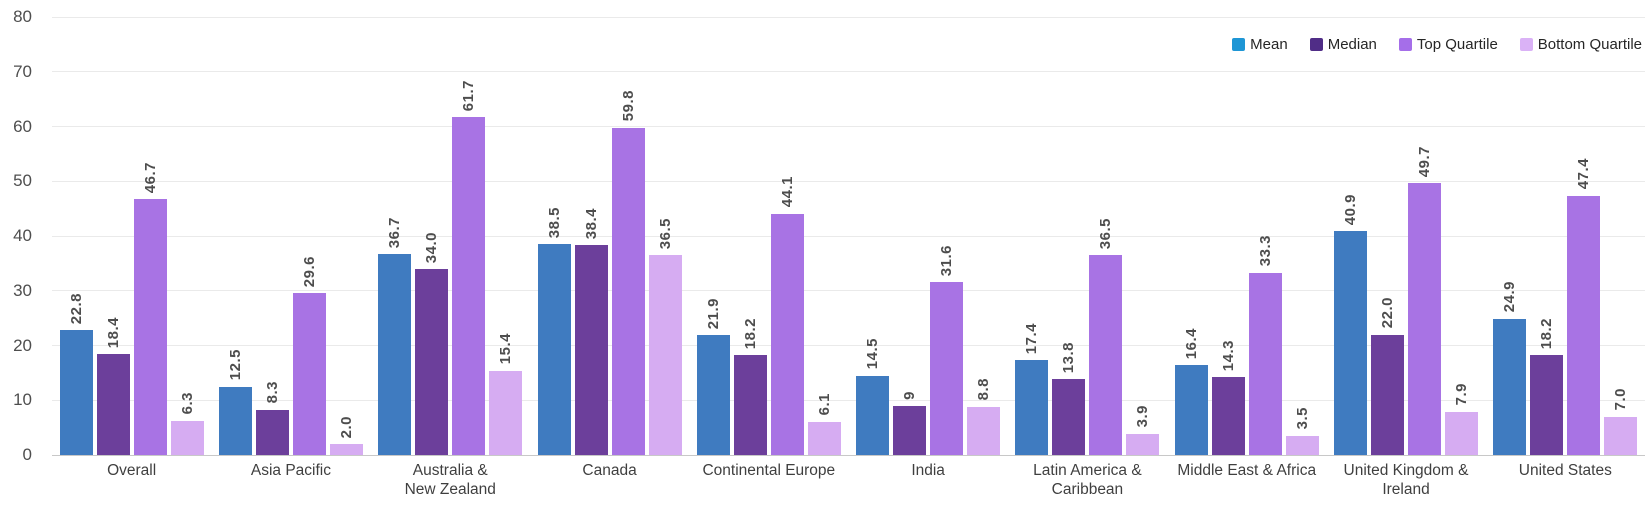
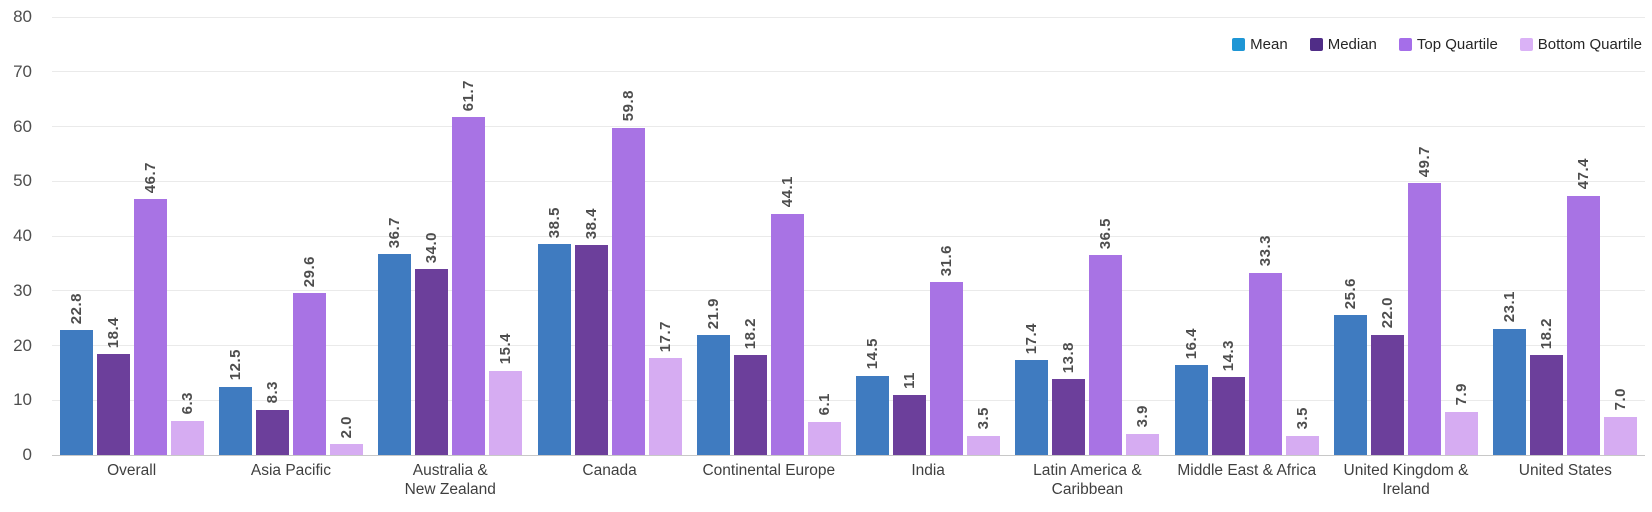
Bottom Quartile/Canada: 36.5 -> 17.7
Median/India: 9 -> 11
Bottom Quartile/India: 8.8 -> 3.5
Mean/United Kingdom & Ireland: 40.9 -> 25.6
Mean/United States: 24.9 -> 23.1
